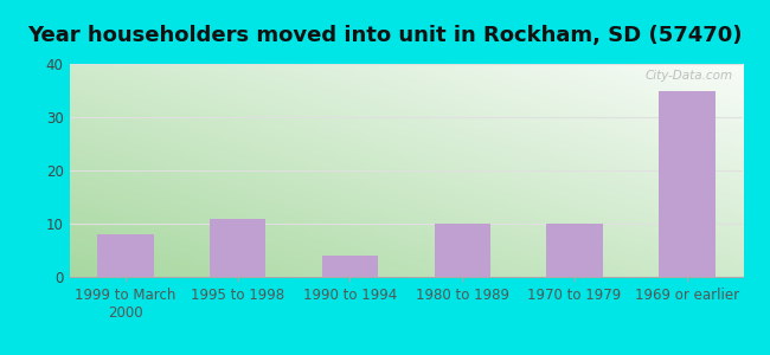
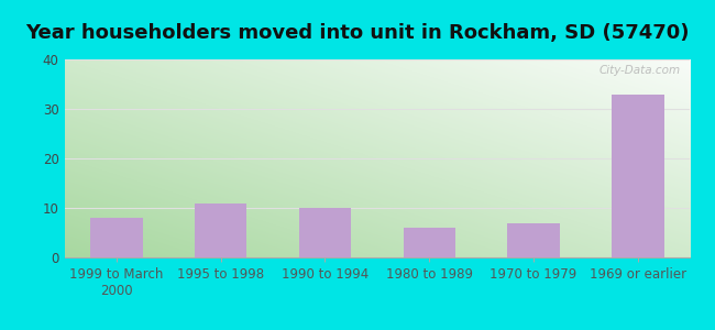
1990 to 1994: 4 -> 10
1980 to 1989: 10 -> 6
1970 to 1979: 10 -> 7
1969 or earlier: 35 -> 33
